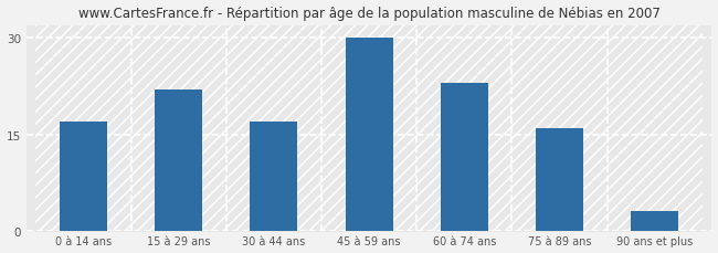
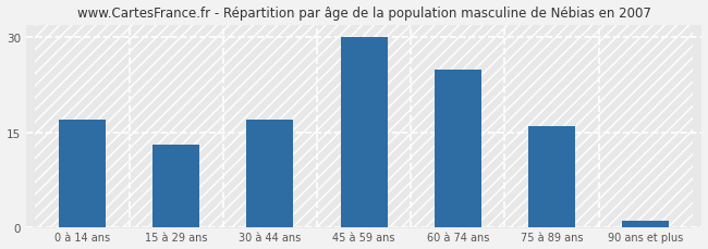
15 à 29 ans: 22 -> 13
60 à 74 ans: 23 -> 25
90 ans et plus: 3 -> 1
